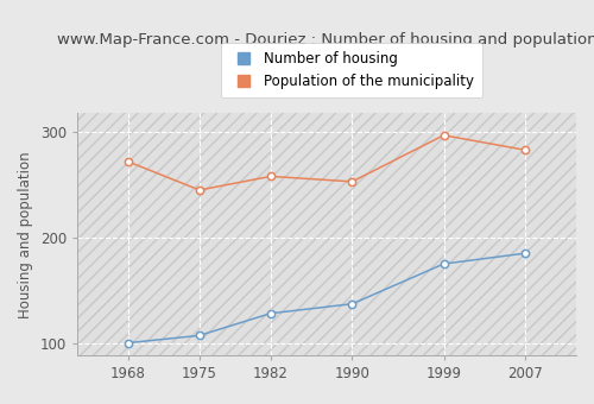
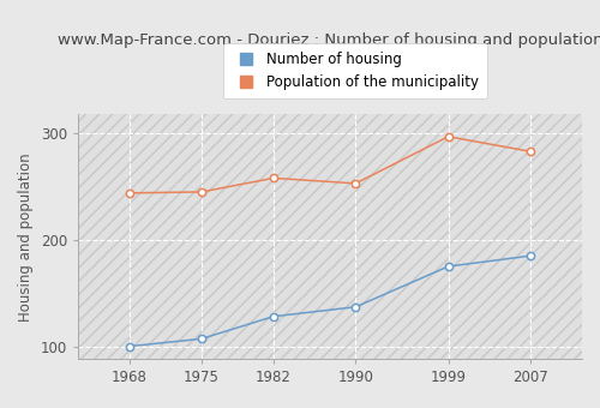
Population of the municipality/1968: 272 -> 244
